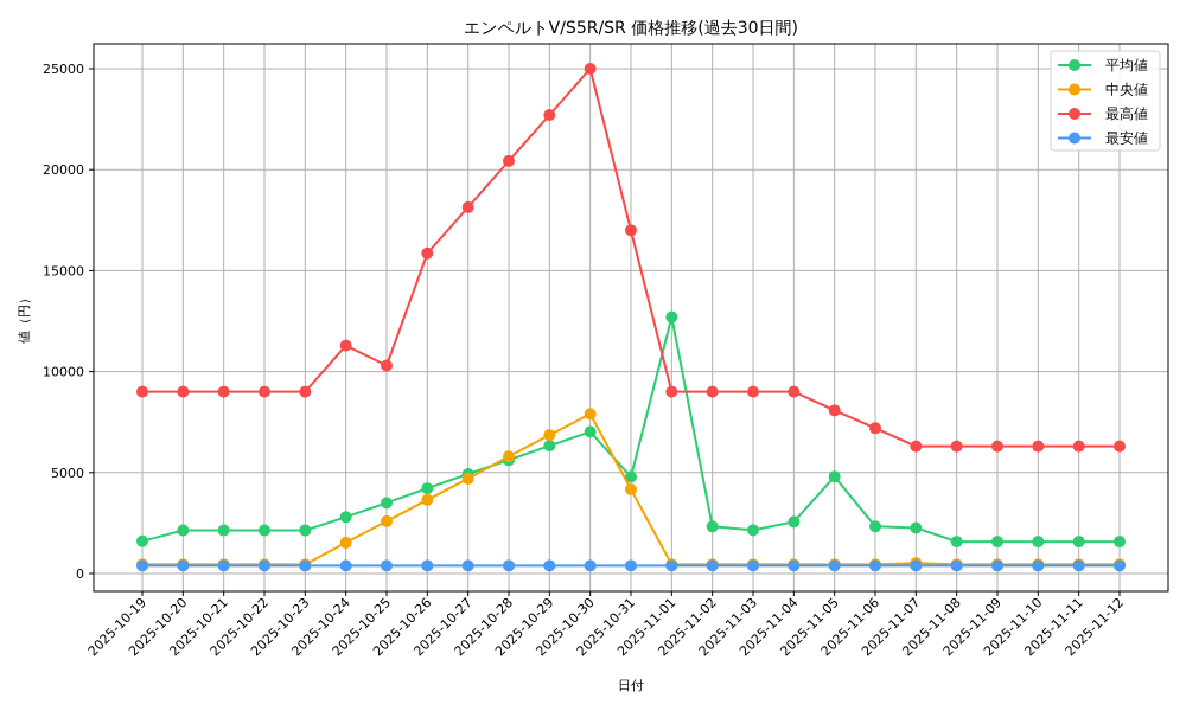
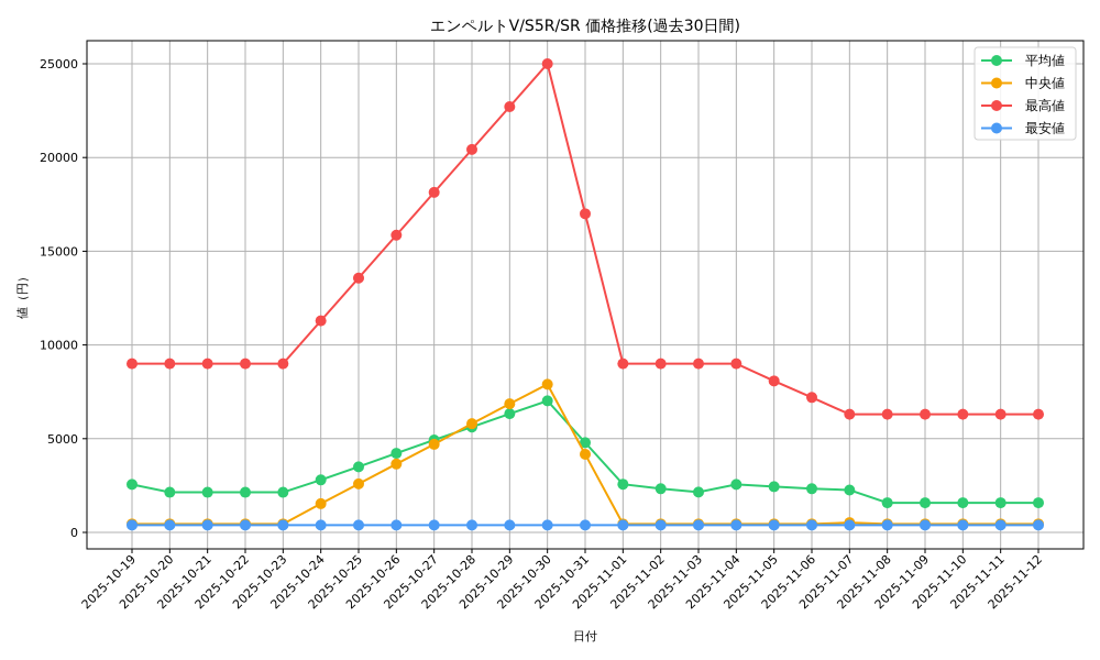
平均値/2025-10-19: 1600 -> 2600
最高値/2025-10-25: 10300 -> 13600
平均値/2025-11-01: 12700 -> 2600
平均値/2025-11-05: 4800 -> 2400
